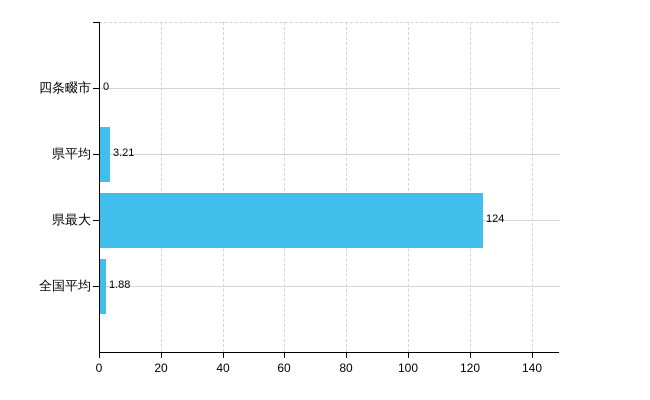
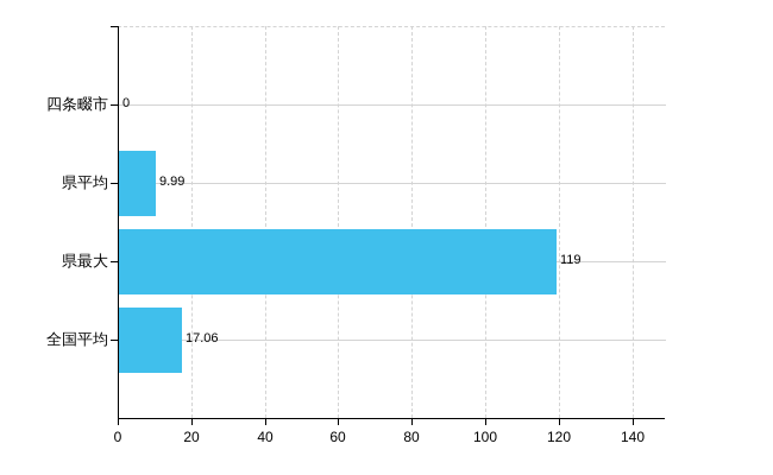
県平均: 3.21 -> 9.99
県最大: 124 -> 119
全国平均: 1.88 -> 17.06
